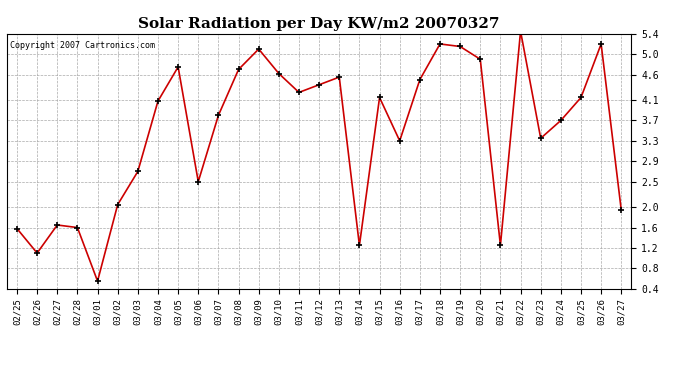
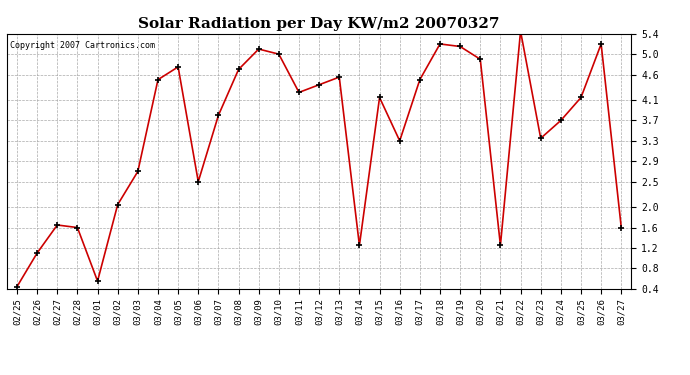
02/25: 1.58 -> 0.44
03/04: 4.08 -> 4.50
03/10: 4.62 -> 5.00
03/27: 1.94 -> 1.60
